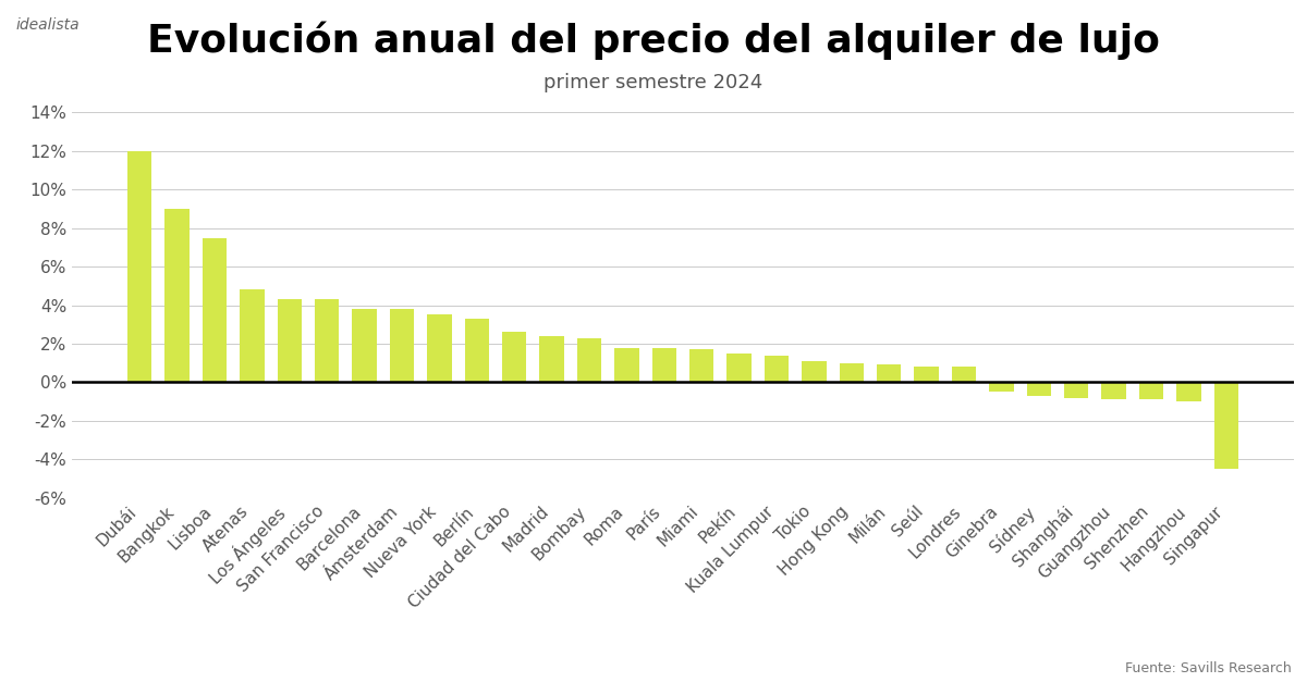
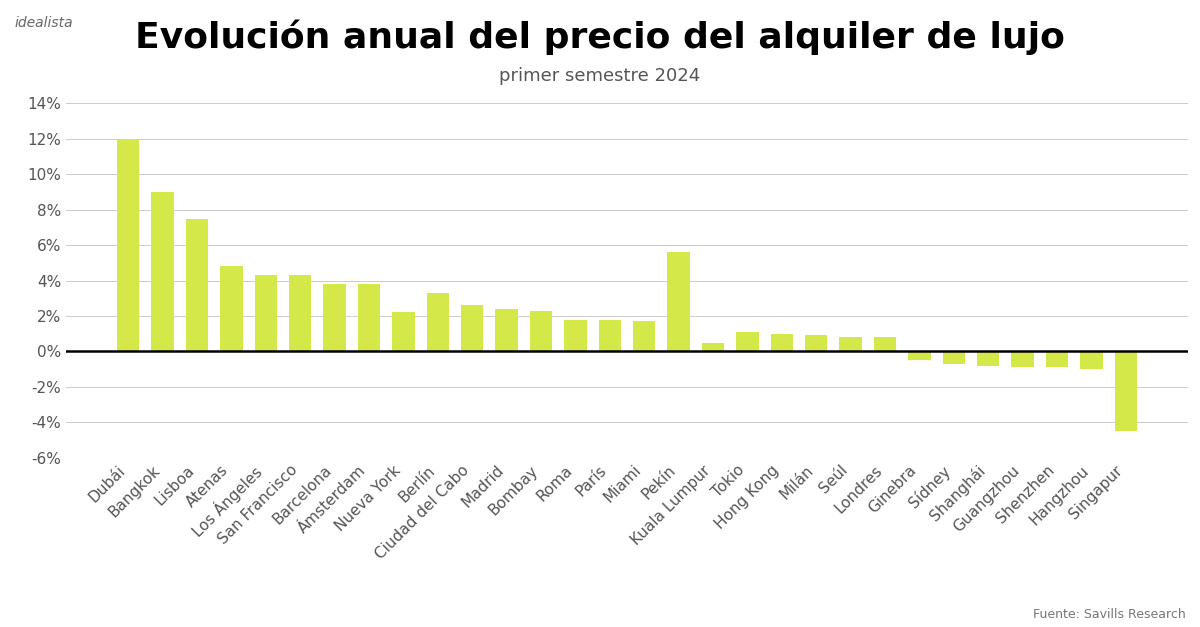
Nueva York: 3.5% -> 2.2%
Pekín: 1.5% -> 5.6%
Kuala Lumpur: 1.4% -> 0.5%
